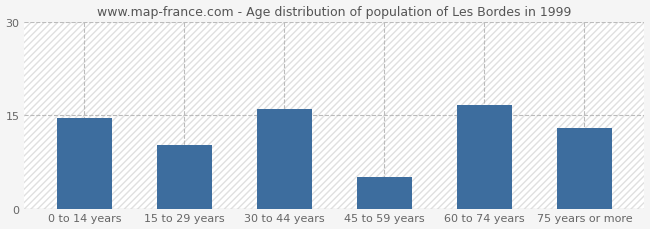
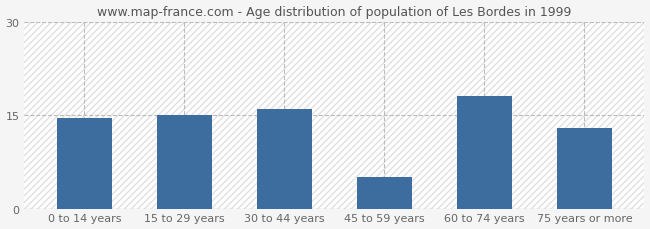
15 to 29 years: 10.2 -> 15.0
60 to 74 years: 16.6 -> 18.0
